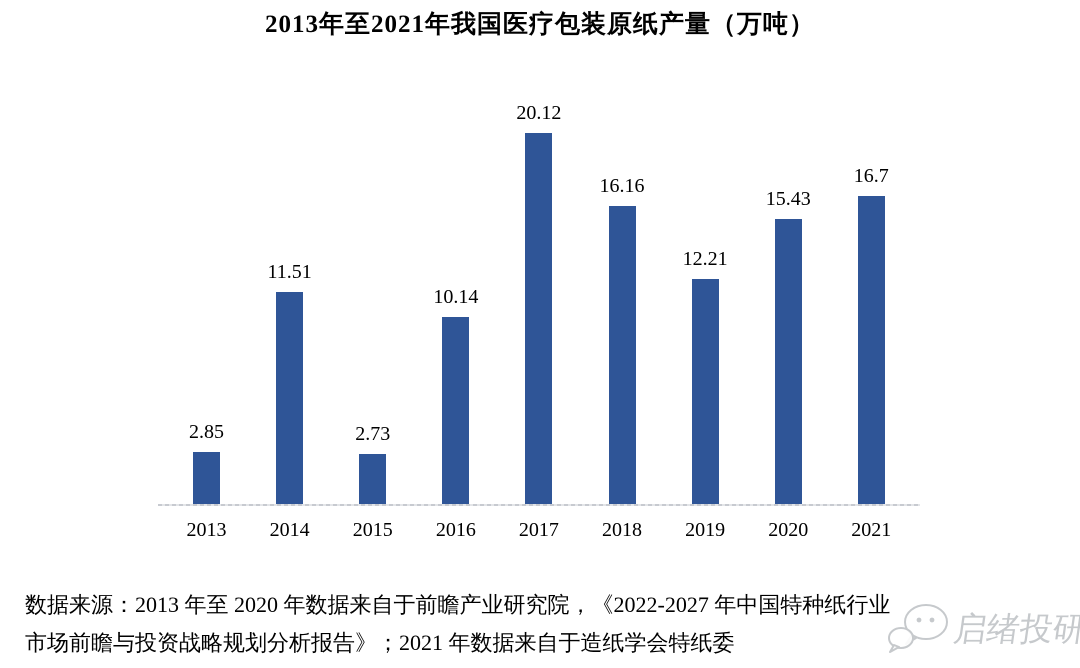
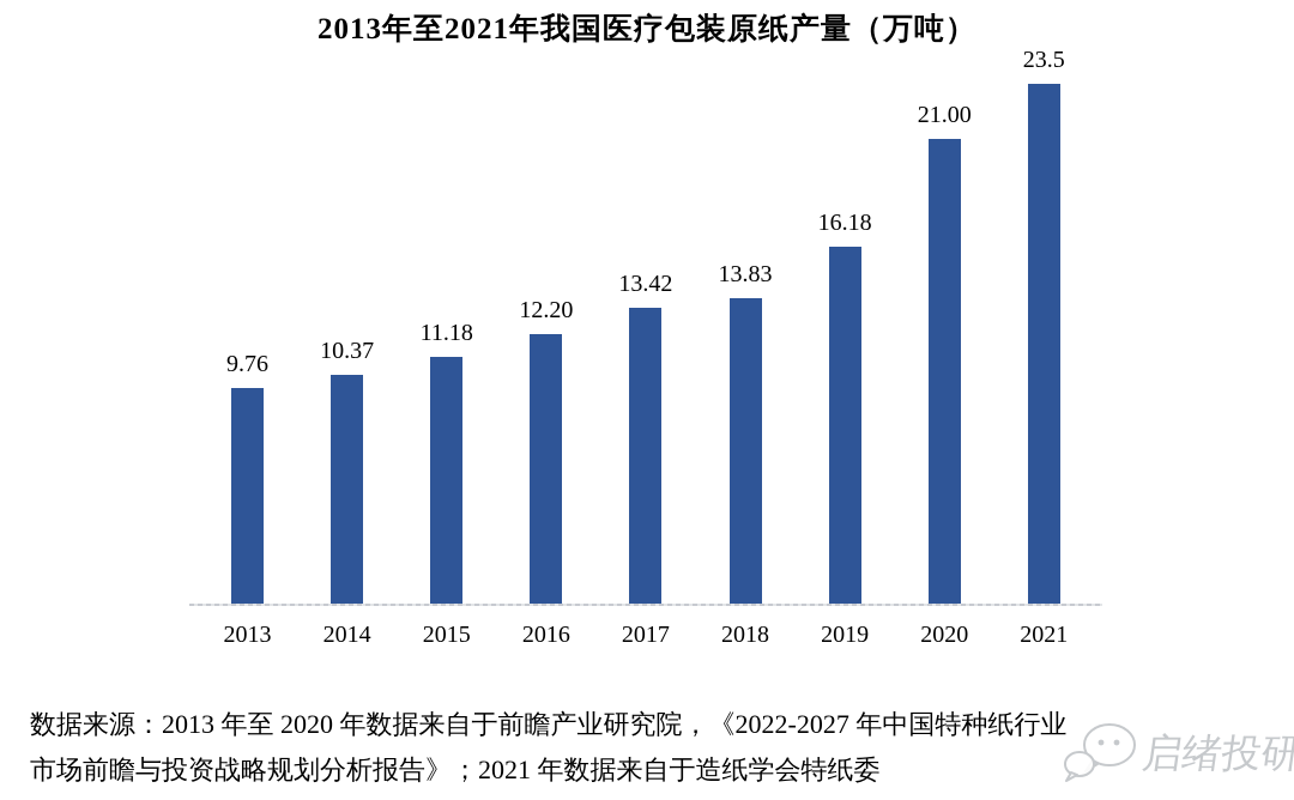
2013: 2.85 -> 9.76
2014: 11.51 -> 10.37
2015: 2.73 -> 11.18
2016: 10.14 -> 12.20
2017: 20.12 -> 13.42
2018: 16.16 -> 13.83
2019: 12.21 -> 16.18
2020: 15.43 -> 21.00
2021: 16.7 -> 23.5
